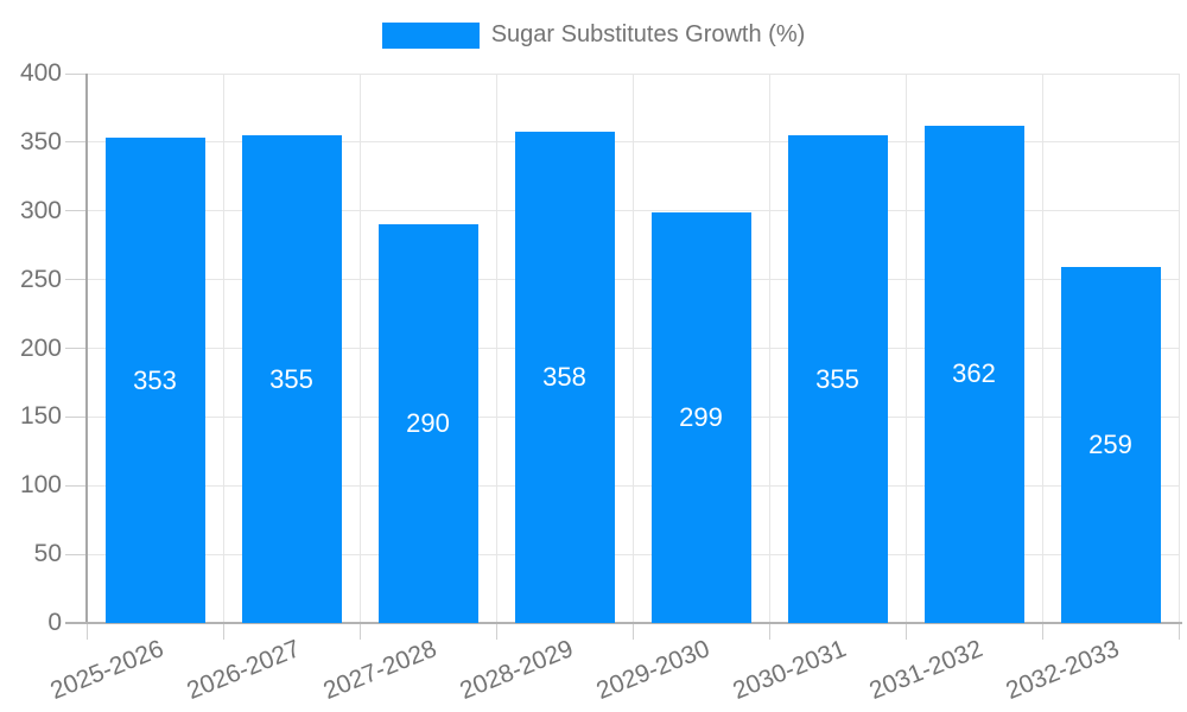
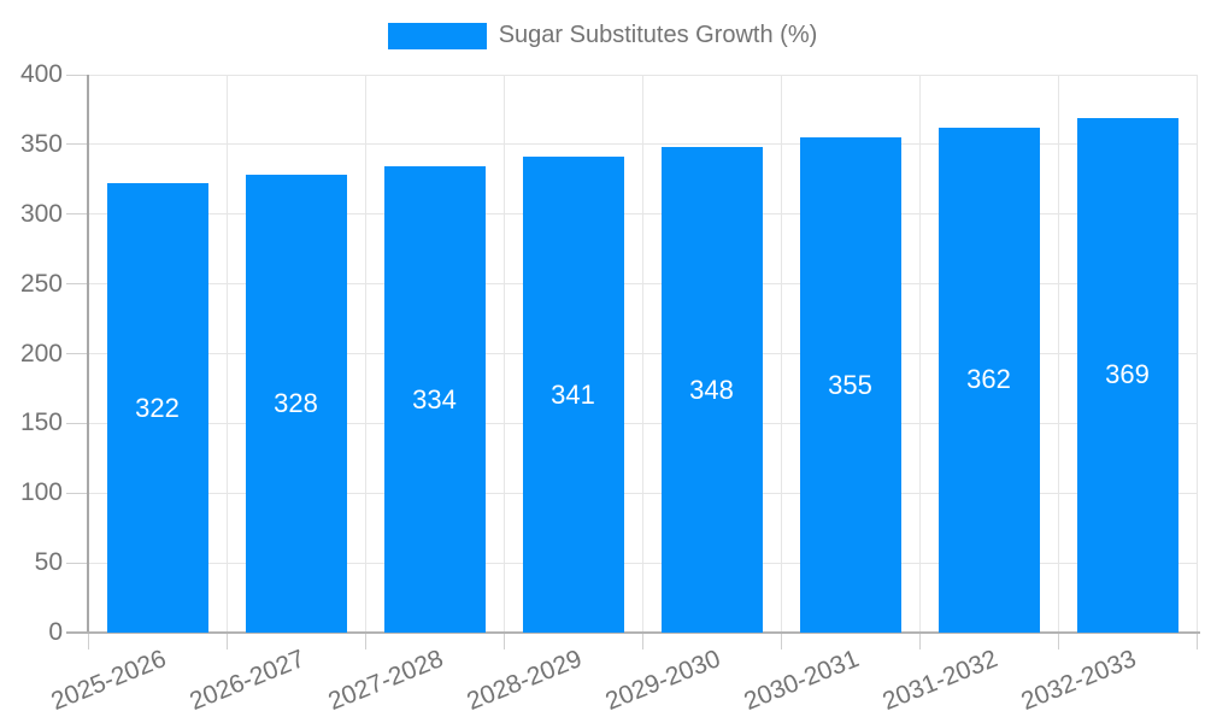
2025-2026: 353 -> 322
2026-2027: 355 -> 328
2027-2028: 290 -> 334
2028-2029: 358 -> 341
2029-2030: 299 -> 348
2032-2033: 259 -> 369
